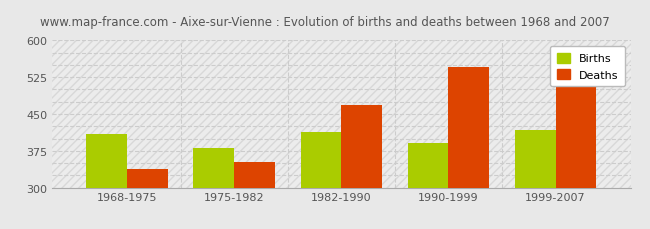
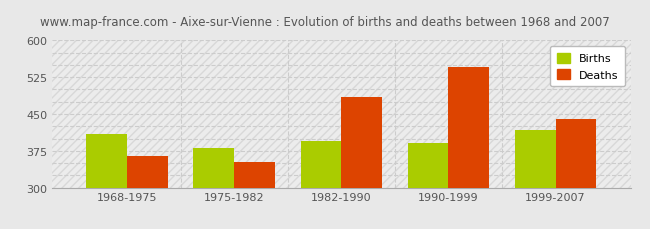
Deaths/1968-1975: 338 -> 365
Births/1982-1990: 413 -> 395
Deaths/1982-1990: 468 -> 485
Deaths/1999-2007: 505 -> 440
